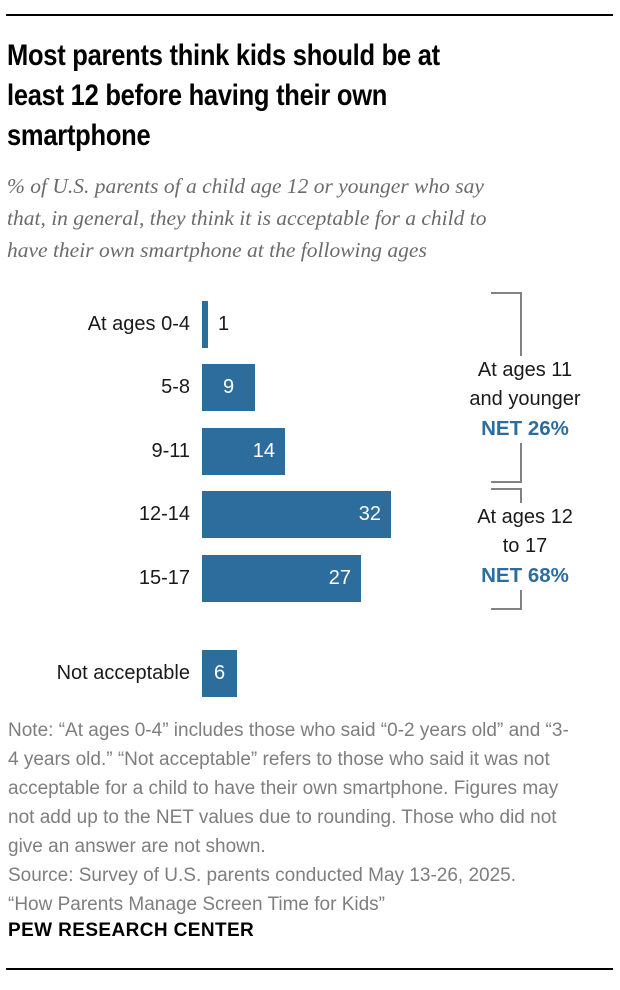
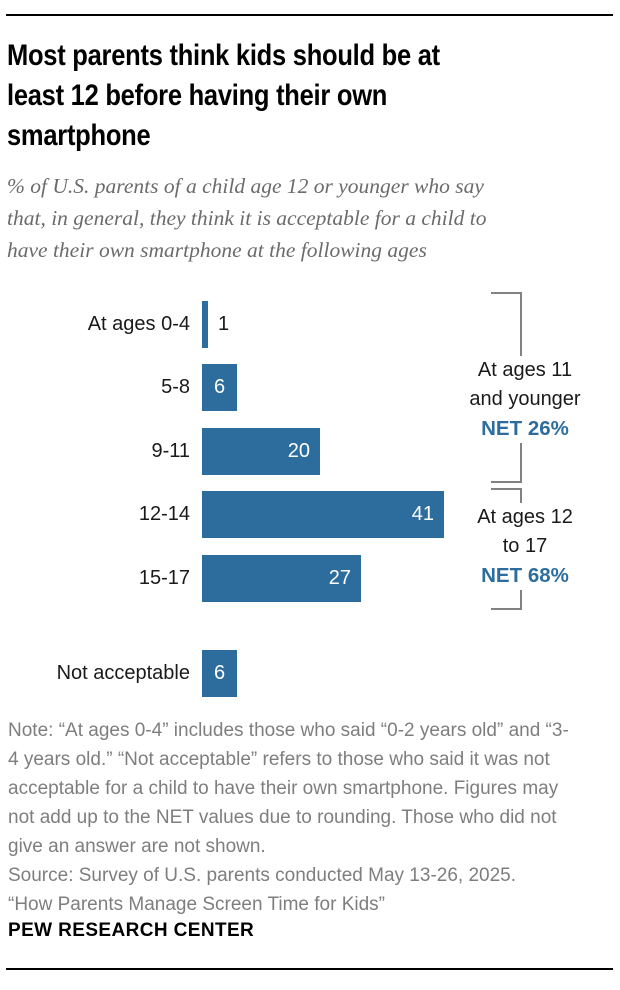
5-8: 9 -> 6
9-11: 14 -> 20
12-14: 32 -> 41
